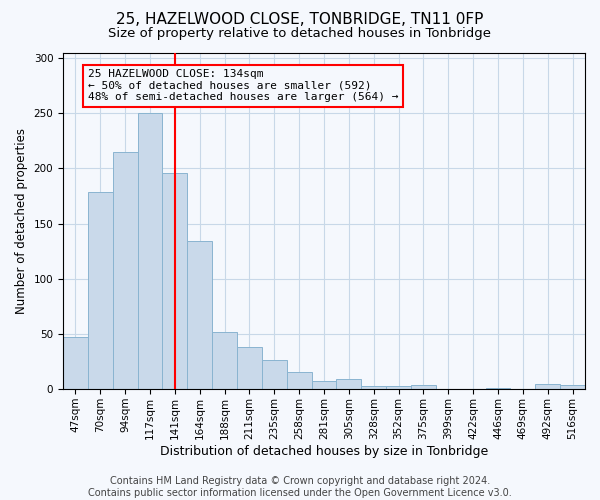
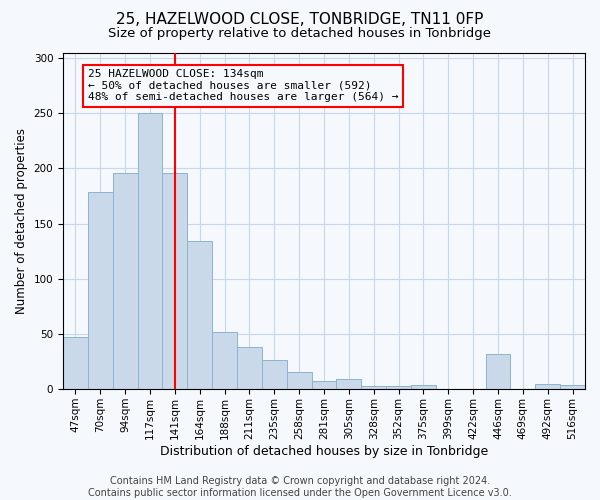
94sqm: 215 -> 196
446sqm: 1 -> 32
